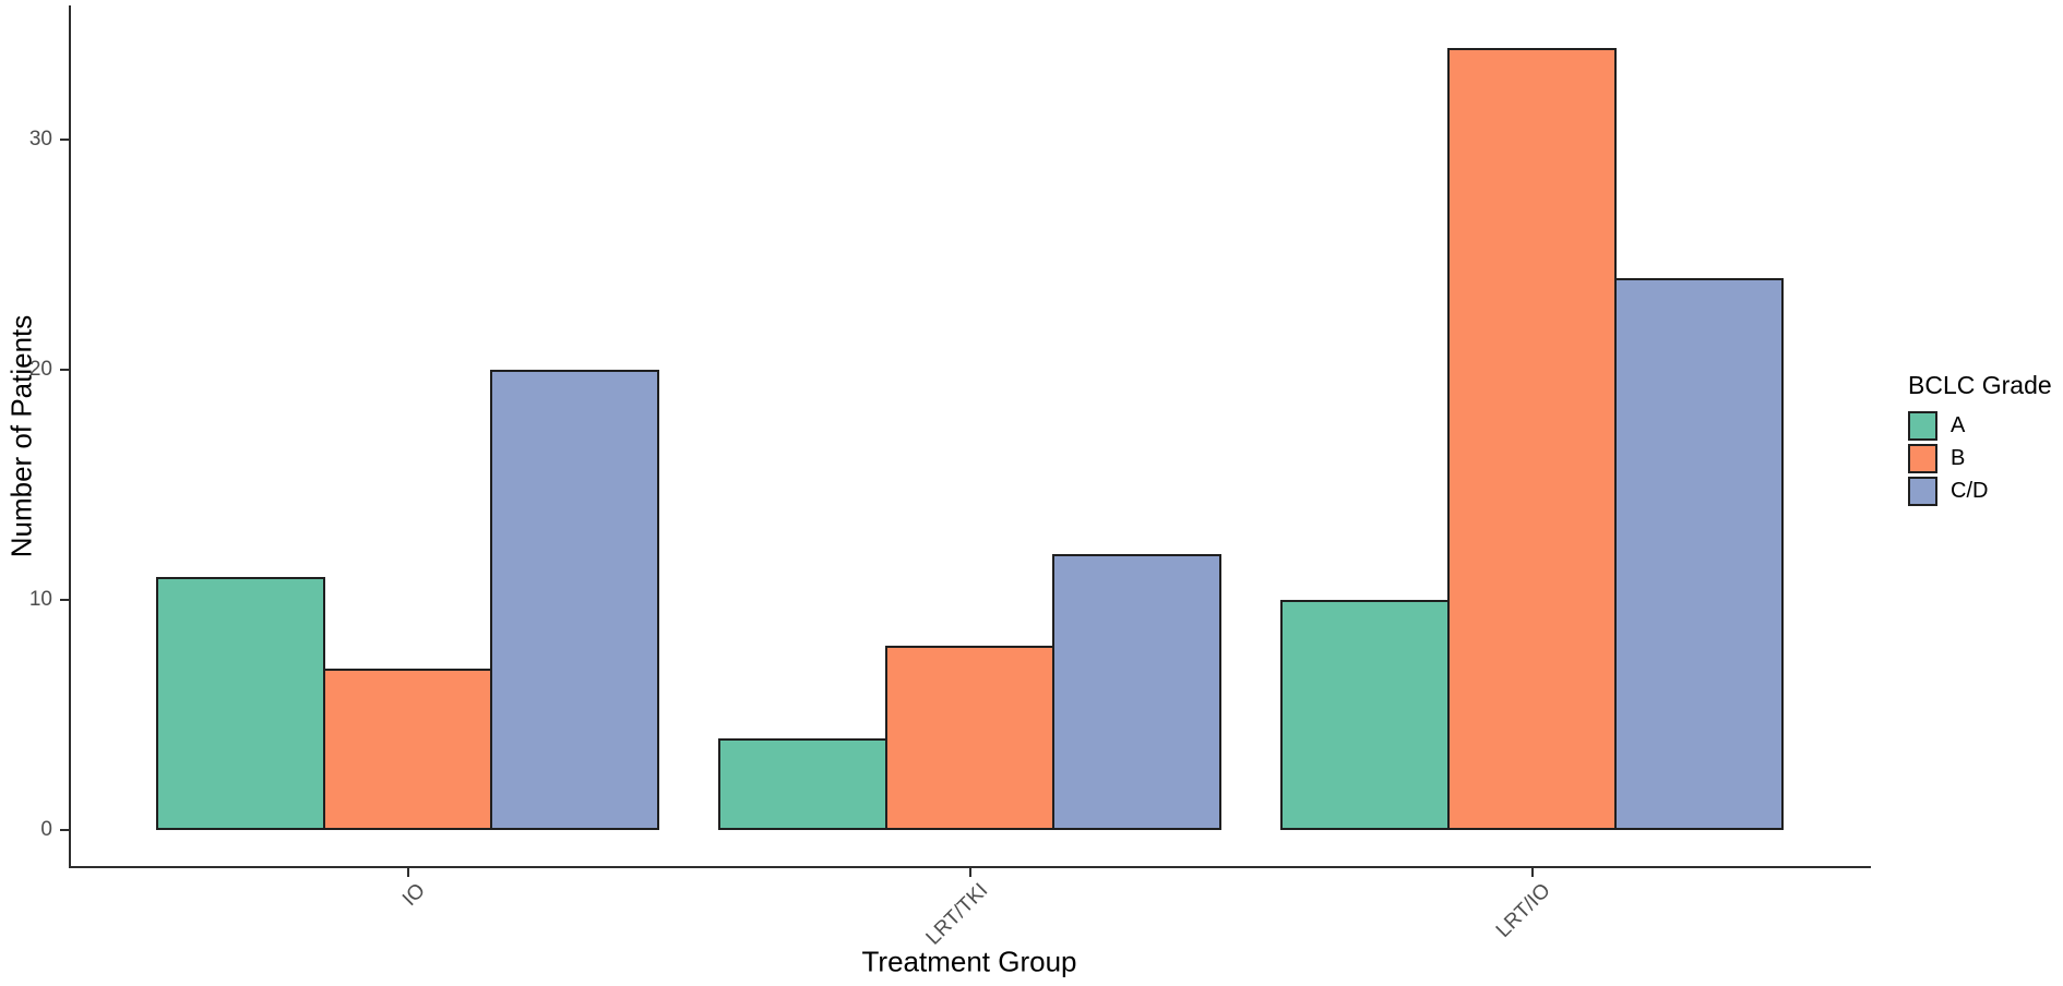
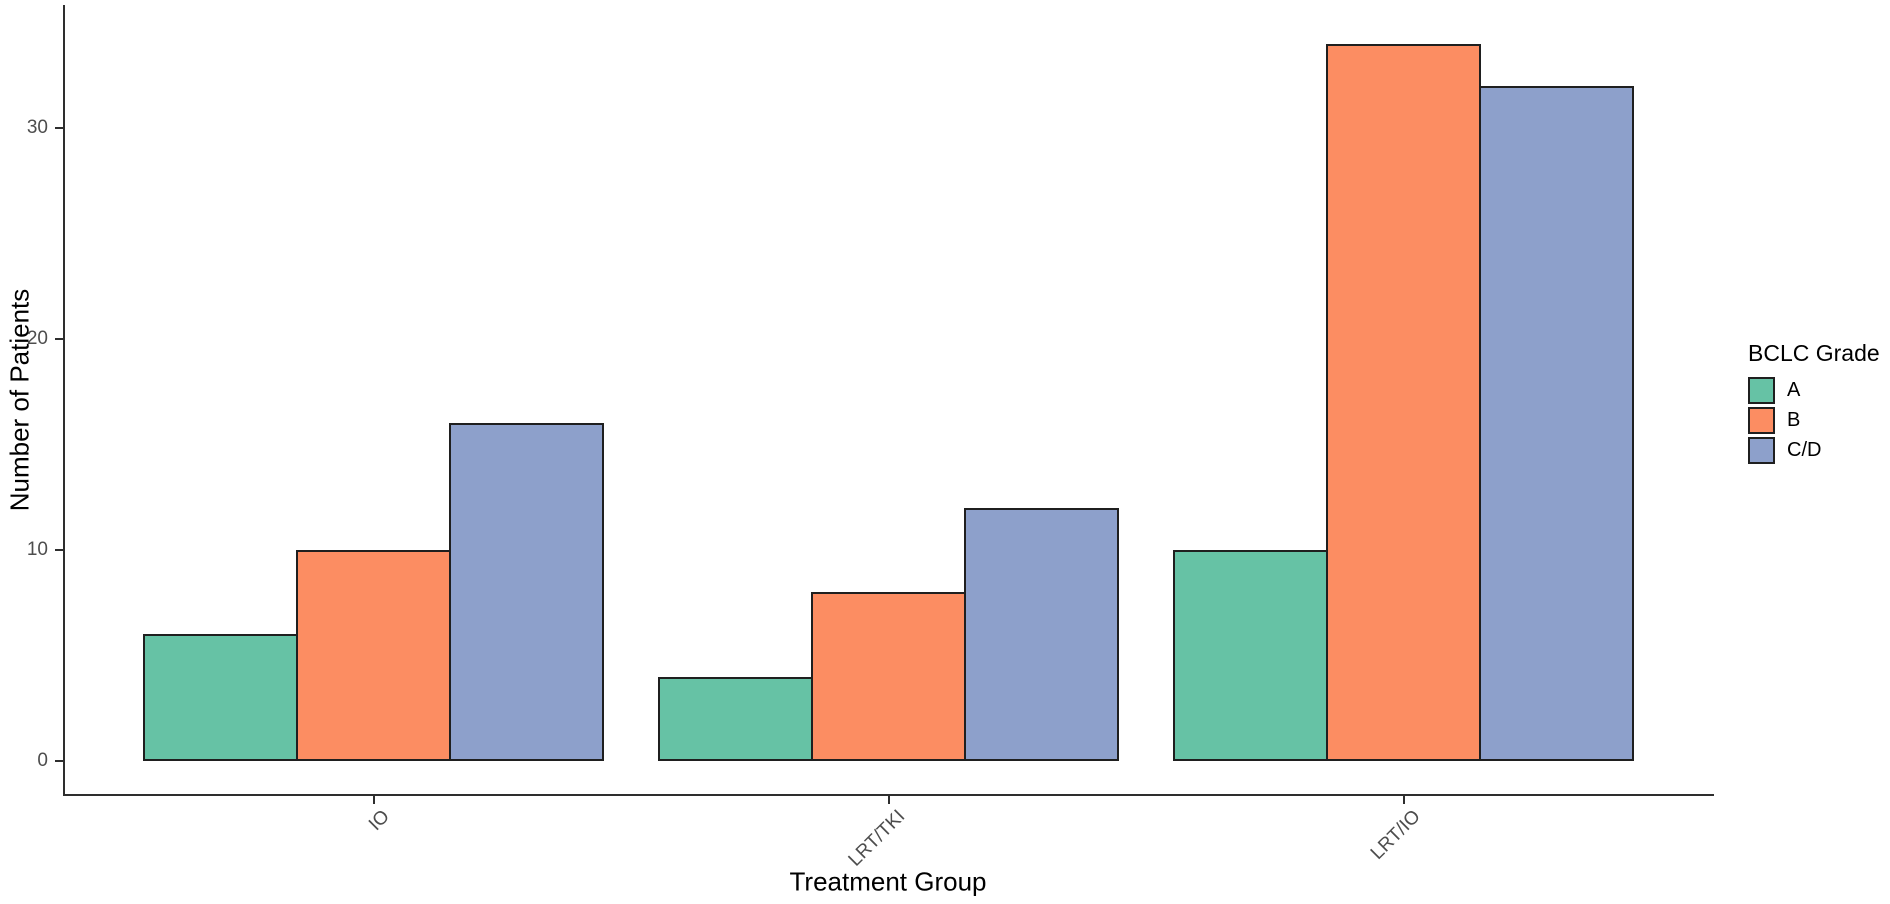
A/IO: 11 -> 6
B/IO: 7 -> 10
C/D/IO: 20 -> 16
C/D/LRT/IO: 24 -> 32
